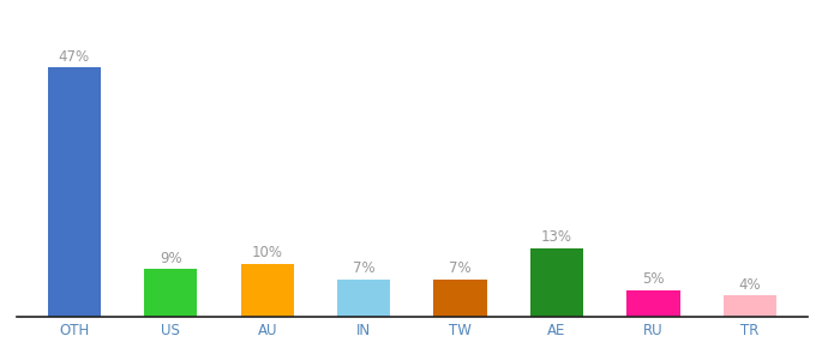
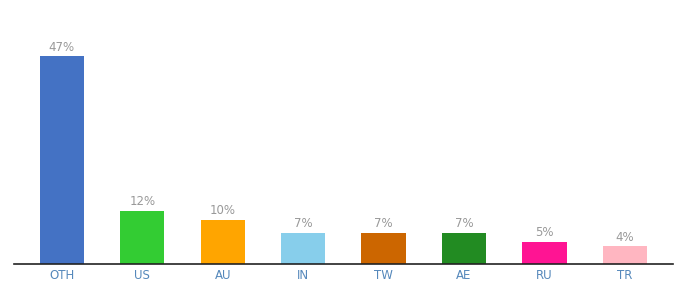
US: 9% -> 12%
AE: 13% -> 7%
